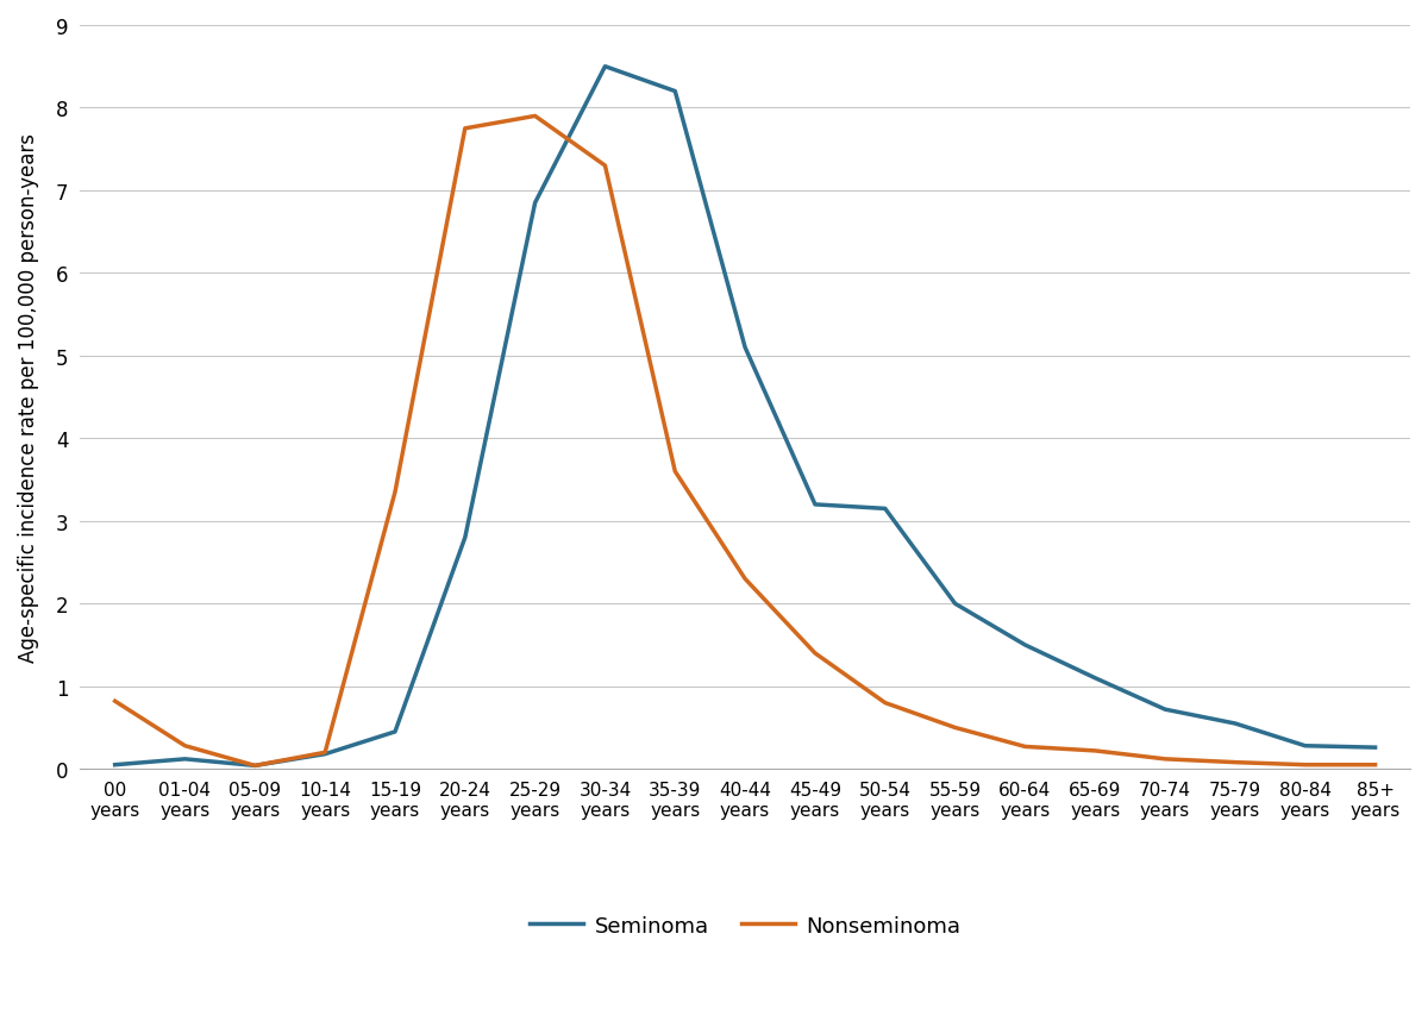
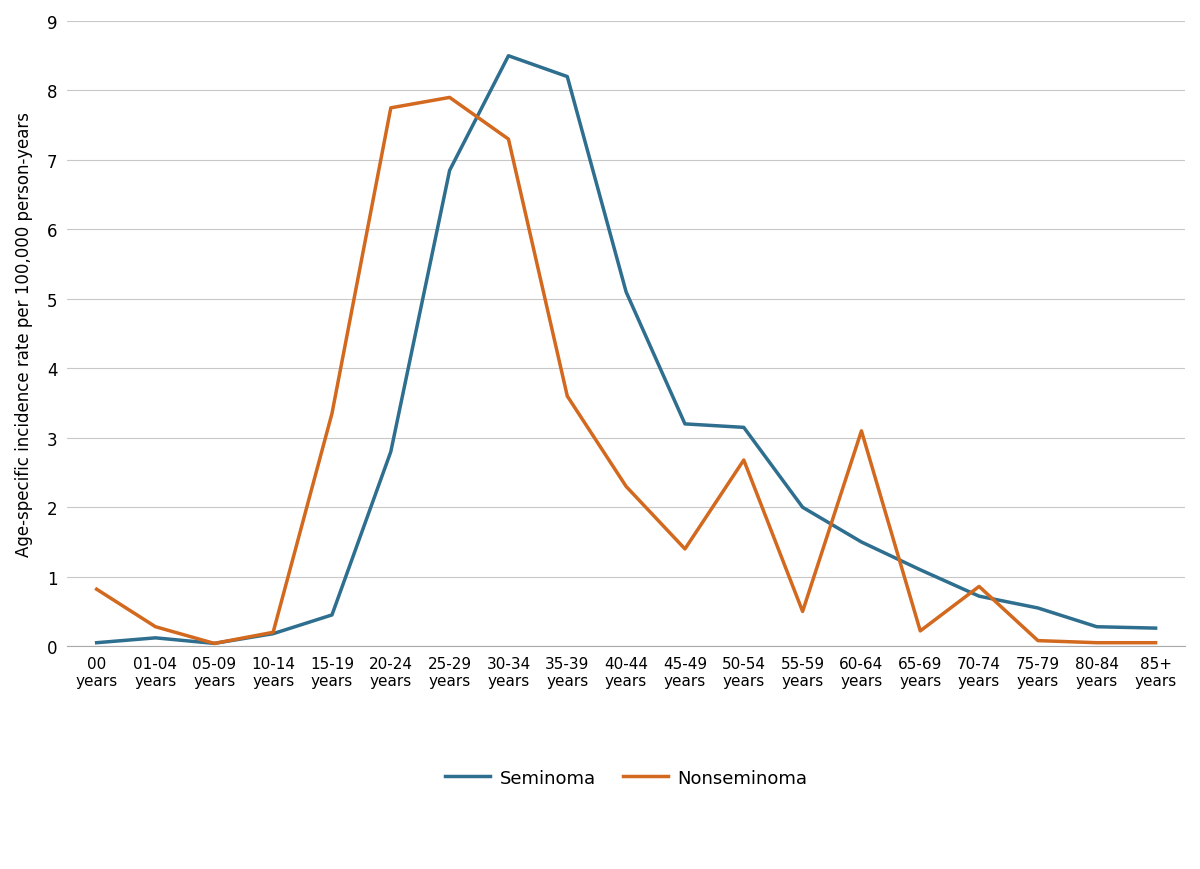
Nonseminoma/50-54 years: 0.80 -> 2.68
Nonseminoma/60-64 years: 0.27 -> 3.10
Nonseminoma/70-74 years: 0.12 -> 0.86
